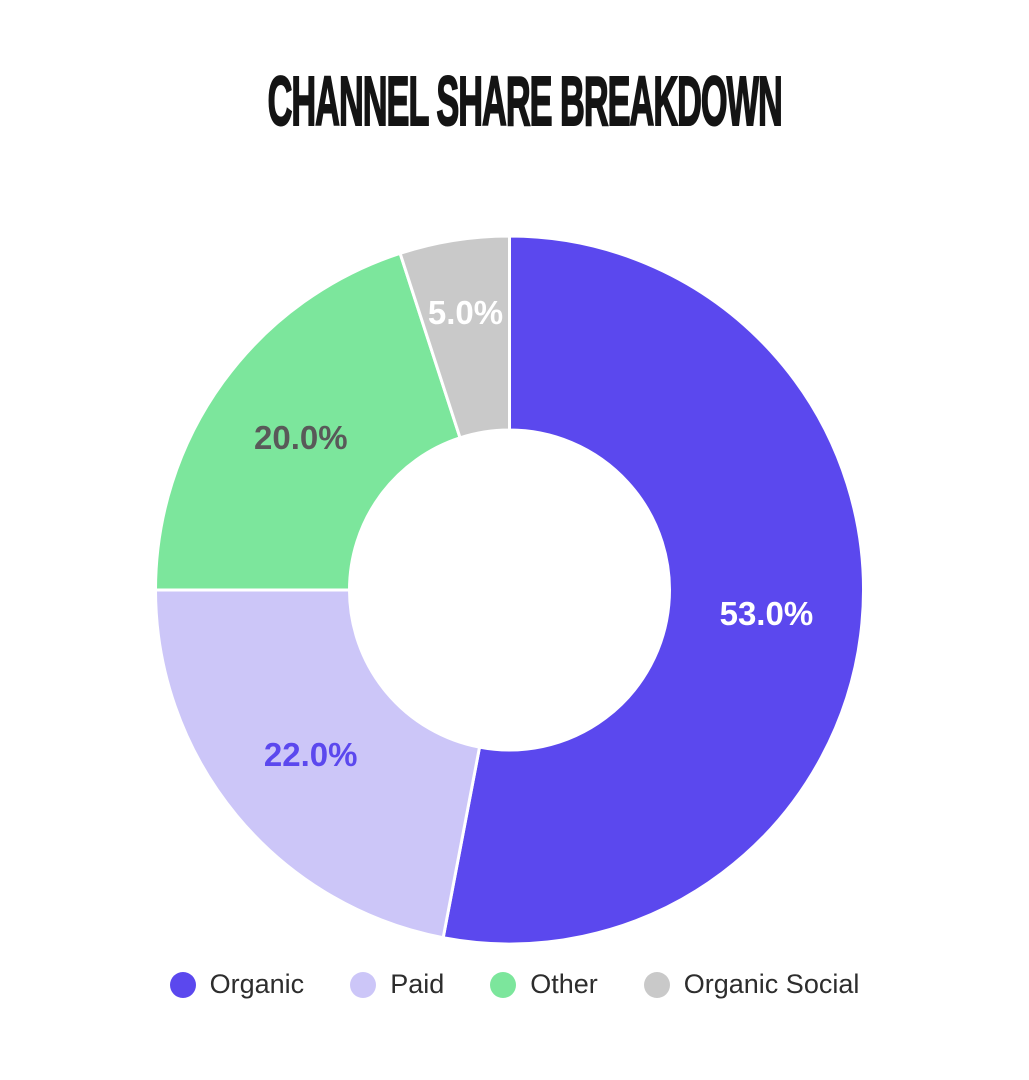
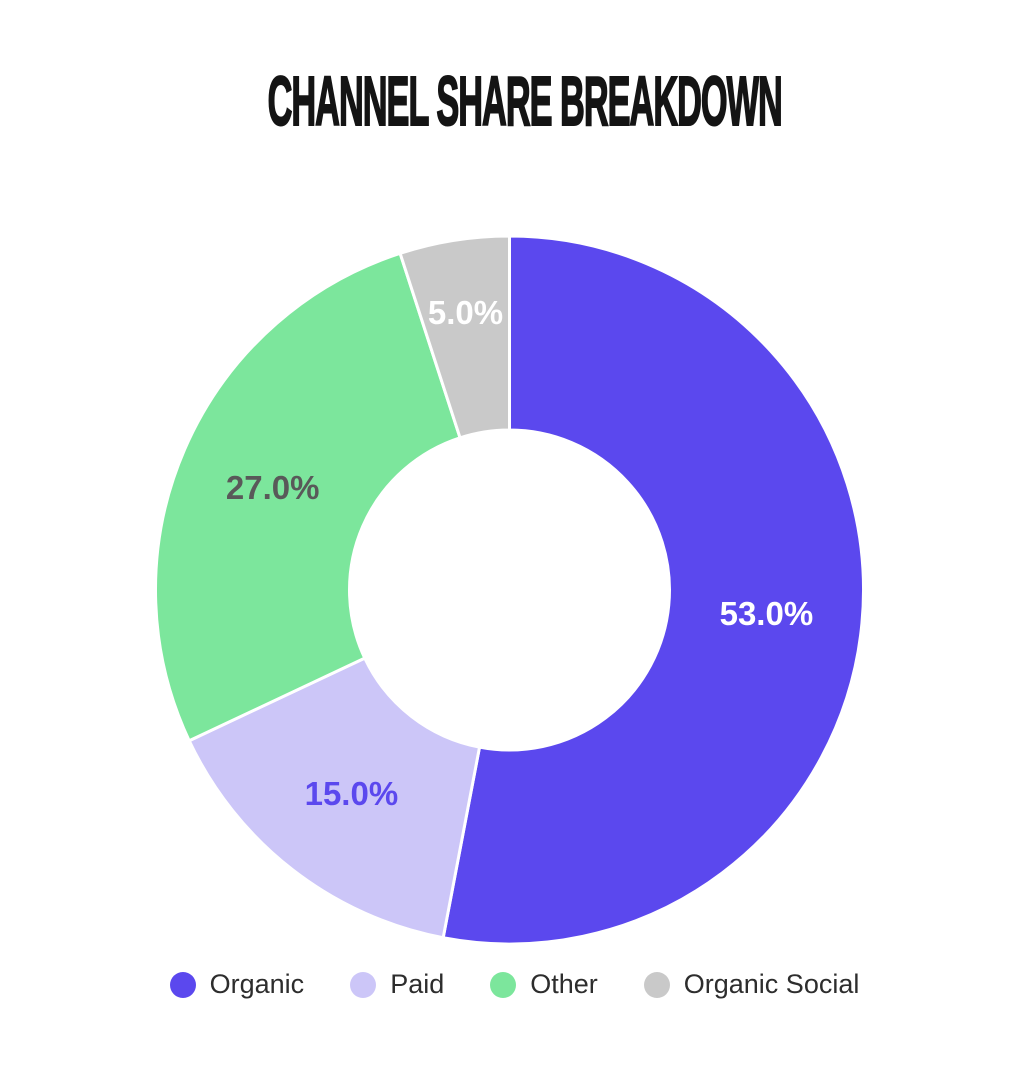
Paid: 22.0% -> 15.0%
Other: 20.0% -> 27.0%
